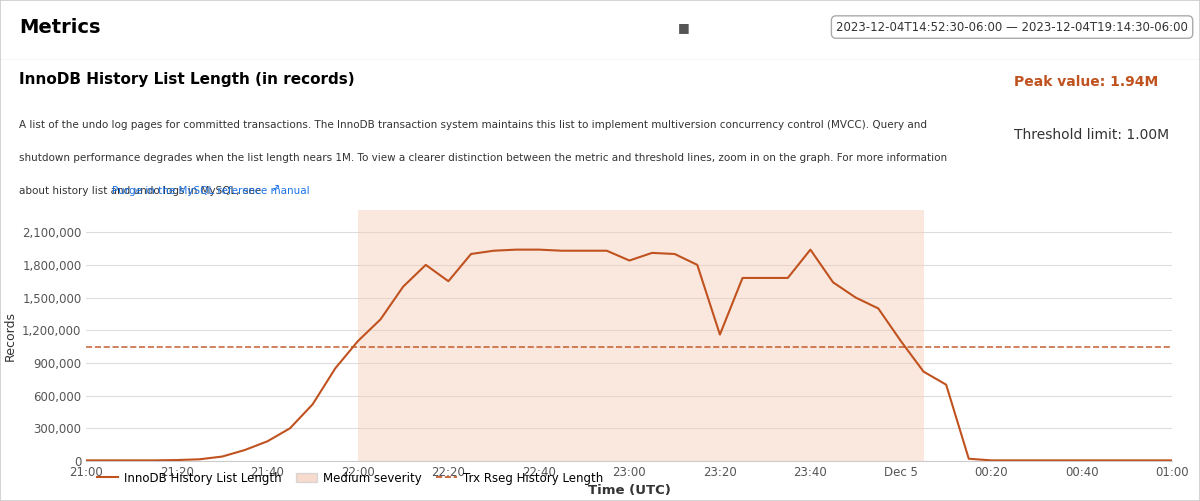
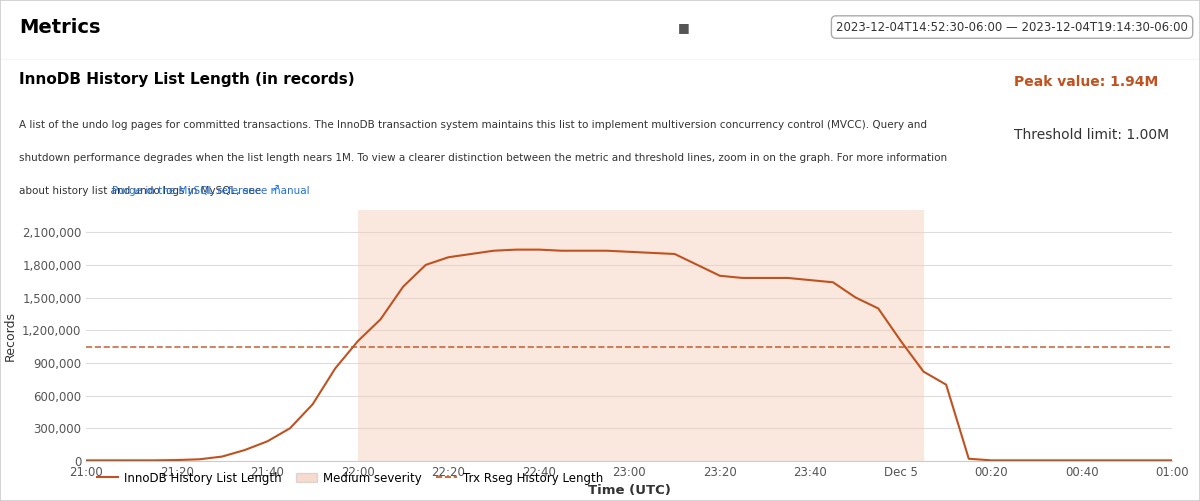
22:20: 1,650,000 -> 1,870,000
23:00: 1,840,000 -> 1,920,000
23:20: 1,160,000 -> 1,700,000
23:40: 1,940,000 -> 1,660,000
